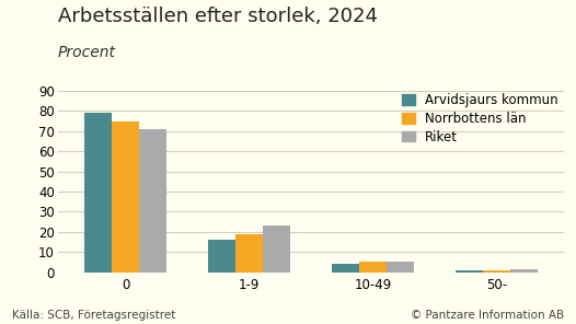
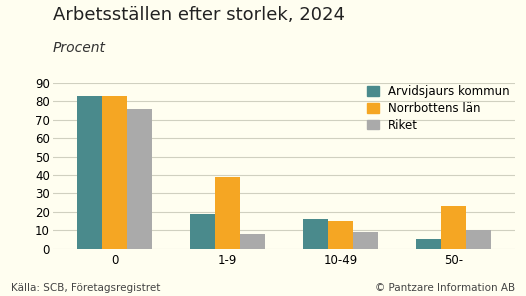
Arvidsjaurs kommun/0: 79 -> 83
Norrbottens län/0: 75 -> 83
Riket/0: 71 -> 76
Arvidsjaurs kommun/1-9: 16 -> 19
Norrbottens län/1-9: 19 -> 39
Riket/1-9: 23 -> 8
Arvidsjaurs kommun/10-49: 4 -> 16
Norrbottens län/10-49: 5 -> 15
Riket/10-49: 5 -> 9
Arvidsjaurs kommun/50-: 1 -> 5
Norrbottens län/50-: 1 -> 23
Riket/50-: 1 -> 10
